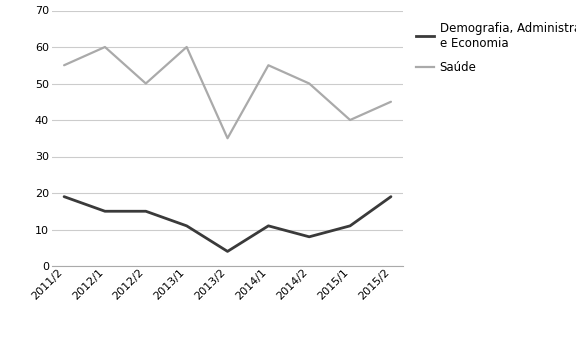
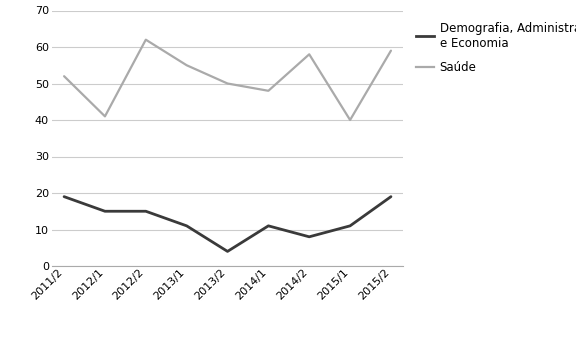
Saúde/2011/2: 55 -> 52
Saúde/2012/1: 60 -> 41
Saúde/2012/2: 50 -> 62
Saúde/2013/1: 60 -> 55
Saúde/2013/2: 35 -> 50
Saúde/2014/1: 55 -> 48
Saúde/2014/2: 50 -> 58
Saúde/2015/2: 45 -> 59
